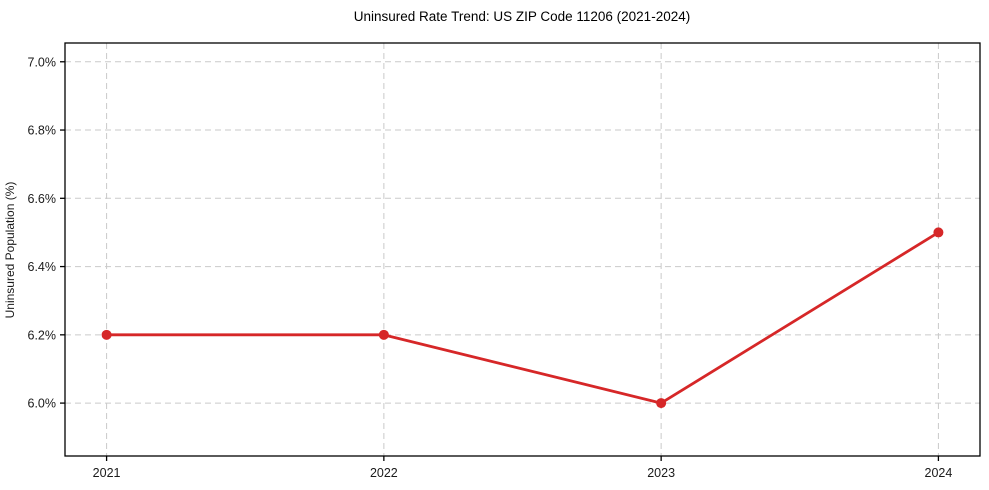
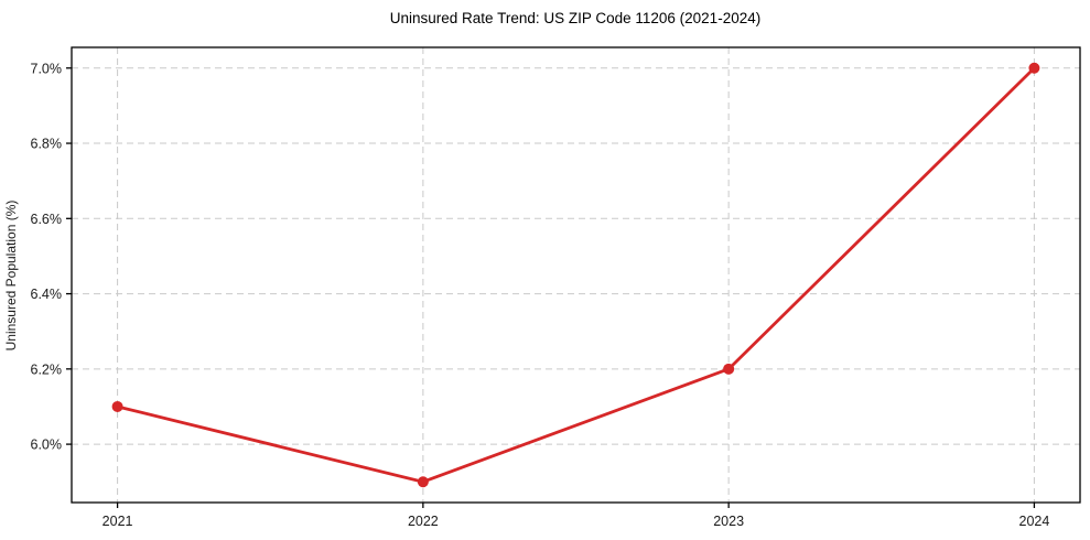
2021: 6.2% -> 6.1%
2022: 6.2% -> 5.9%
2023: 6.0% -> 6.2%
2024: 6.5% -> 7.0%
